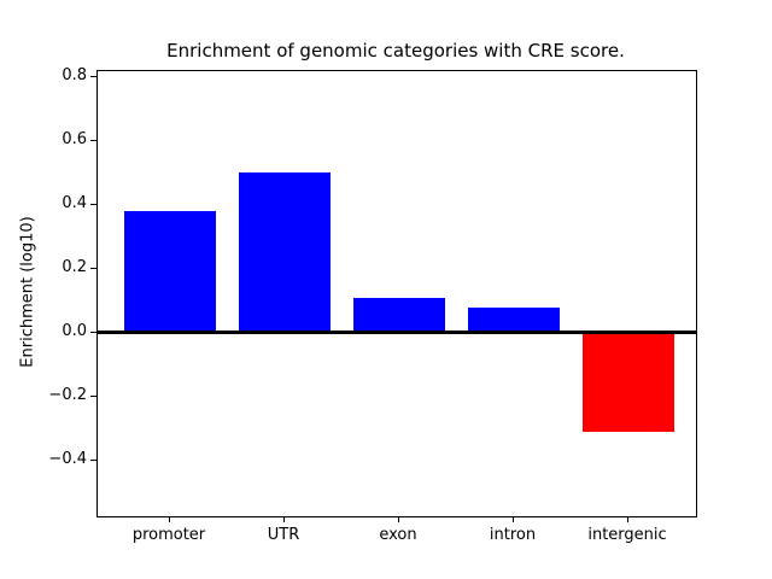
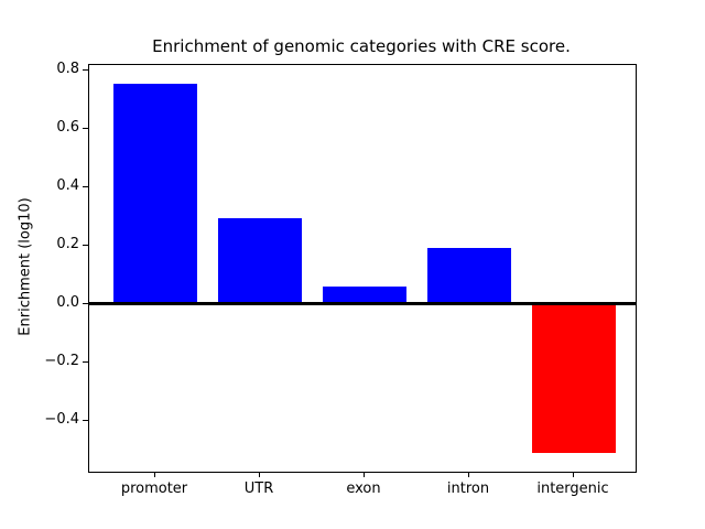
promoter: 0.38 -> 0.76
UTR: 0.50 -> 0.29
exon: 0.11 -> 0.06
intron: 0.08 -> 0.19
intergenic: -0.31 -> -0.51
